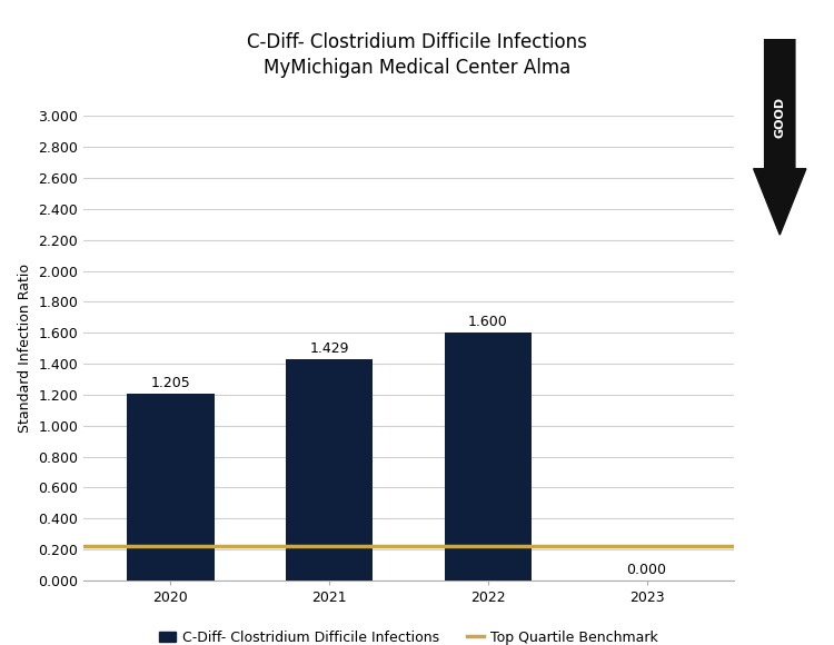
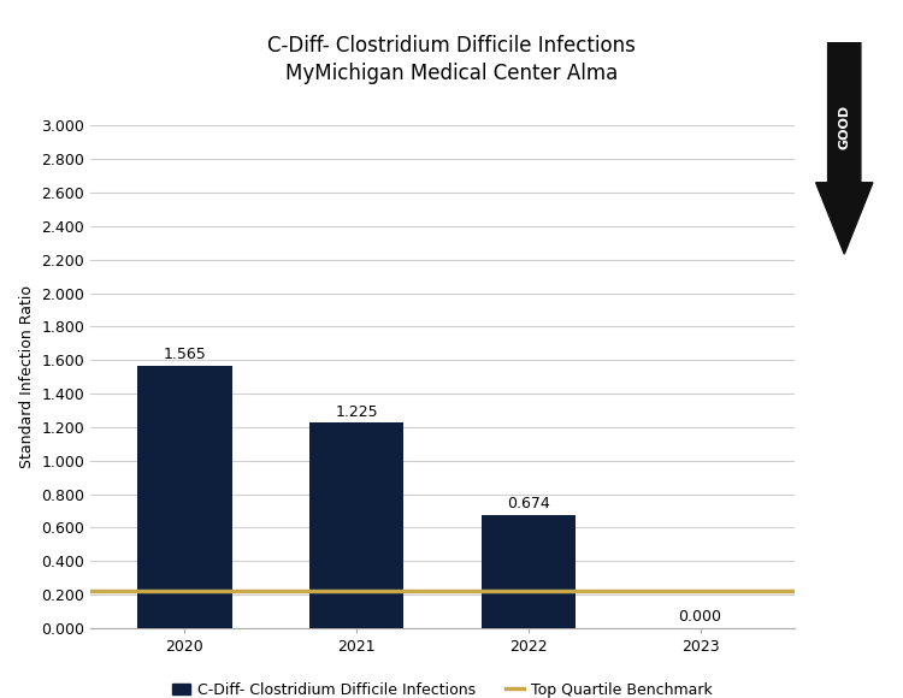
2020: 1.205 -> 1.565
2021: 1.429 -> 1.225
2022: 1.600 -> 0.674
